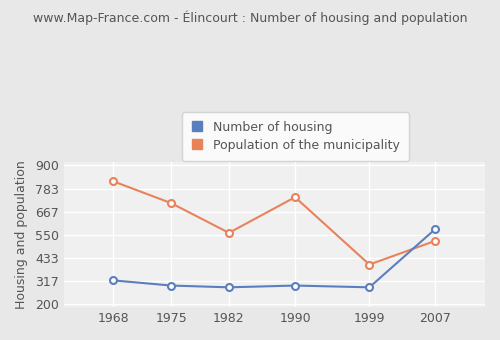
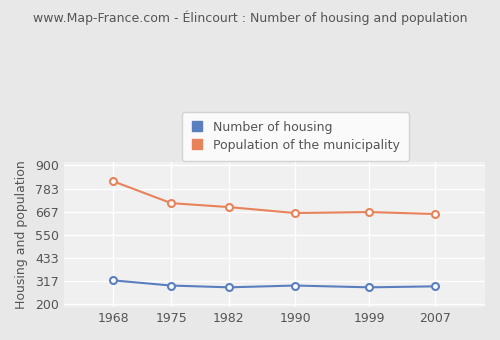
Population of the municipality/1982: 560 -> 690
Population of the municipality/1990: 740 -> 660
Population of the municipality/1999: 400 -> 660
Number of housing/2007: 580 -> 290
Population of the municipality/2007: 520 -> 660
